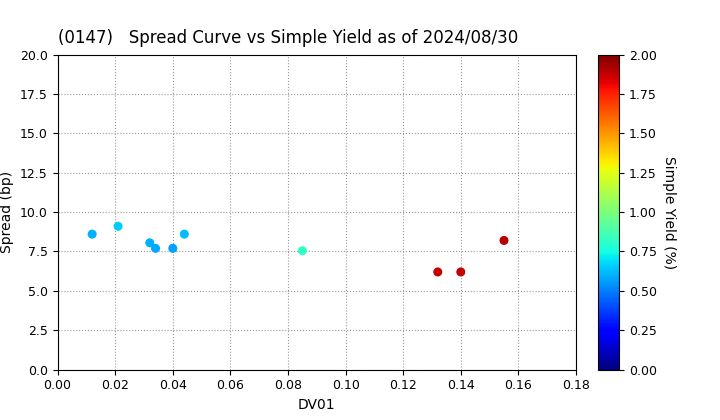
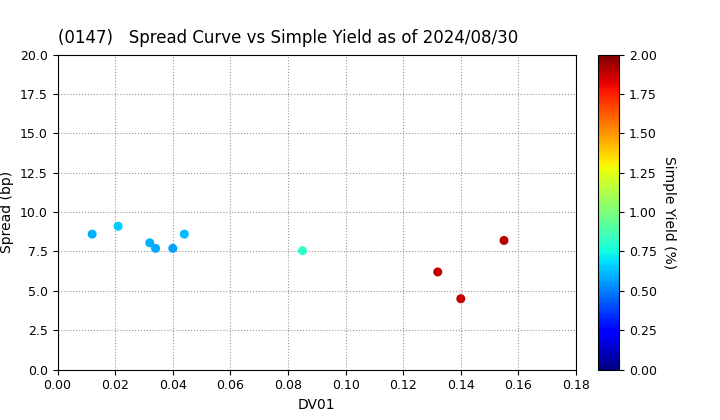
0.14: 6.2 -> 4.5
